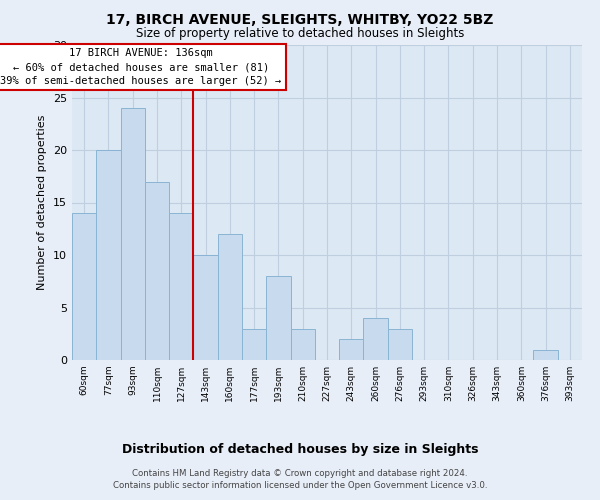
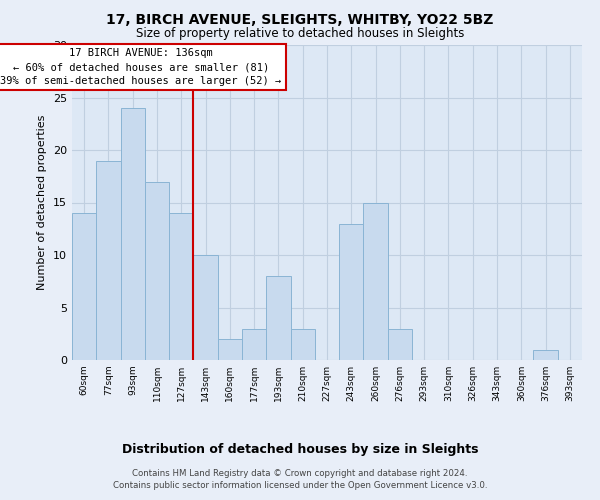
77sqm: 20 -> 19
160sqm: 12 -> 2
243sqm: 2 -> 13
260sqm: 4 -> 15
